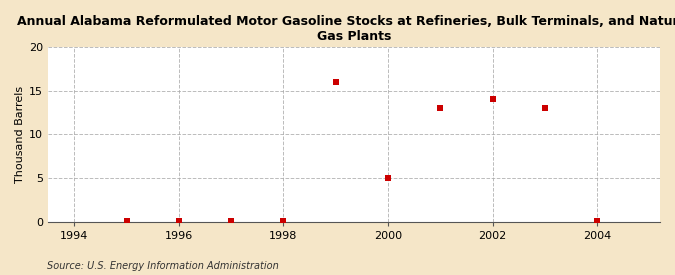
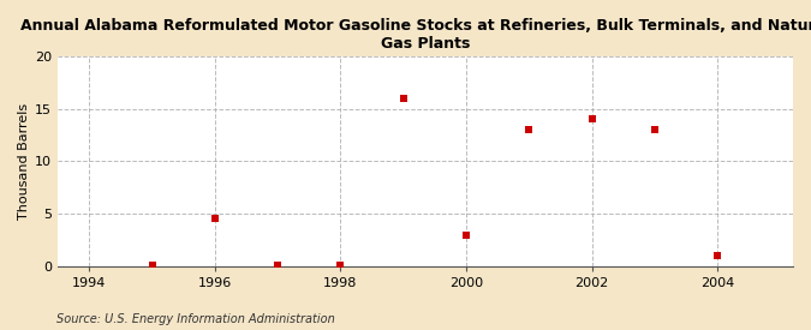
1996: 0.1 -> 4.6
2000: 5.0 -> 3.0
2004: 0.1 -> 1.0
